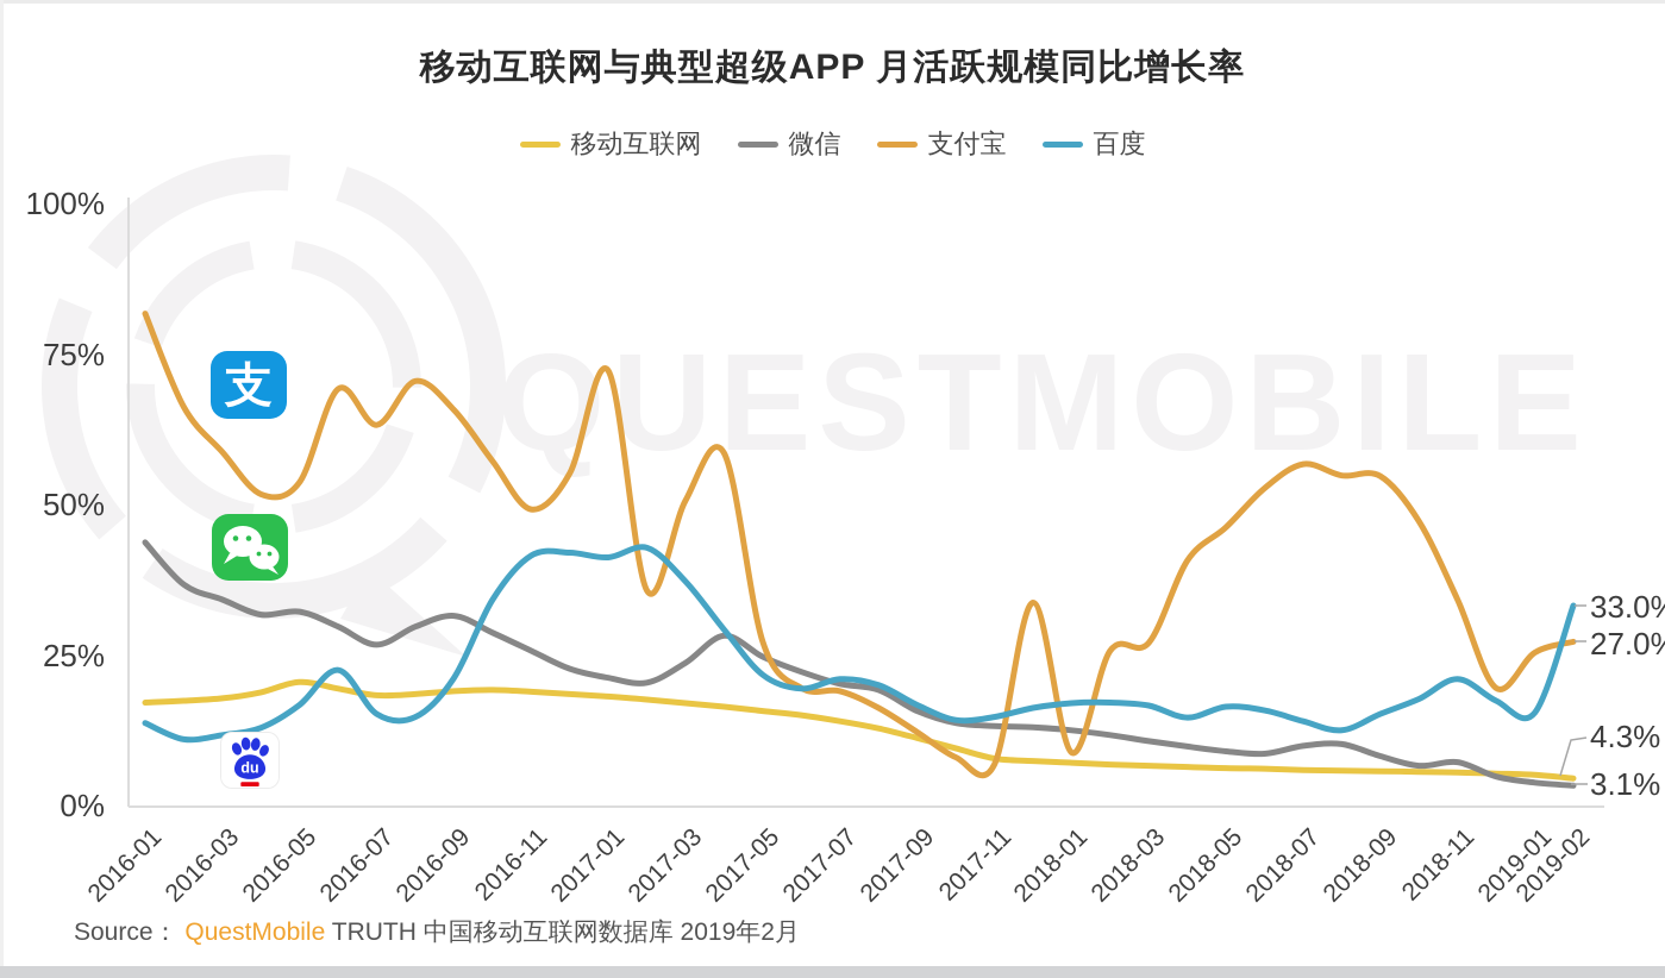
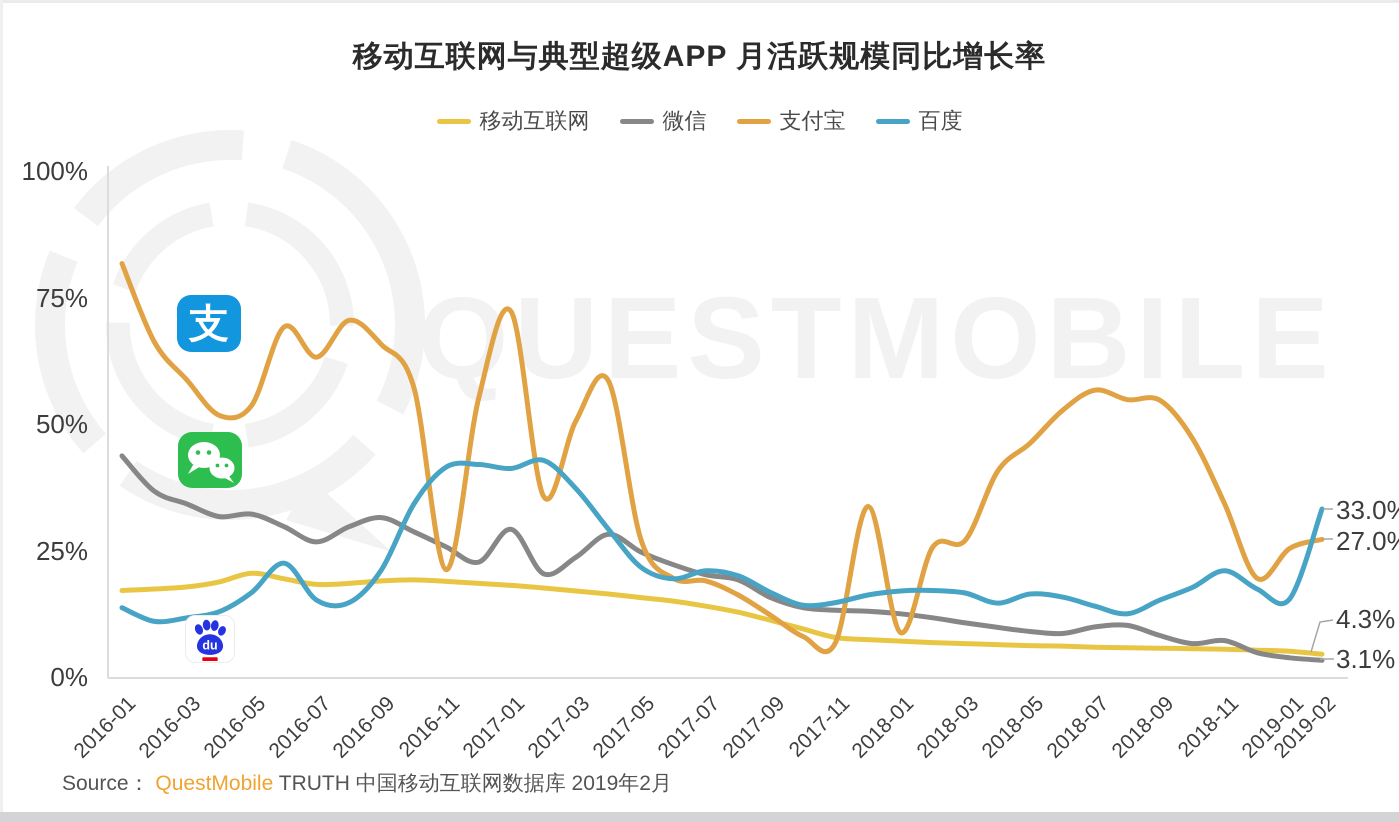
支付宝/2016-11: 49% -> 21%
微信/2017-01: 21% -> 29%
